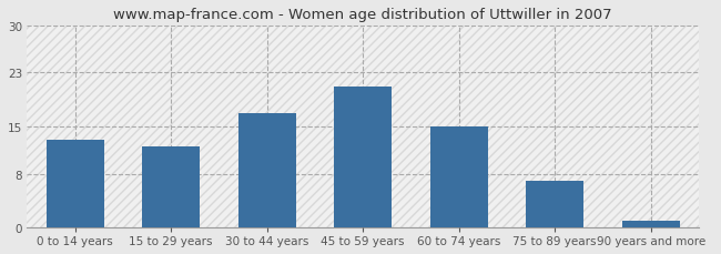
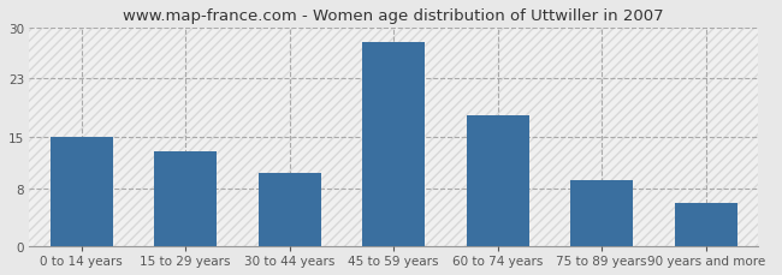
0 to 14 years: 13 -> 15
15 to 29 years: 12 -> 13
30 to 44 years: 17 -> 10
45 to 59 years: 21 -> 28
60 to 74 years: 15 -> 18
75 to 89 years: 7 -> 9
90 years and more: 1 -> 6
